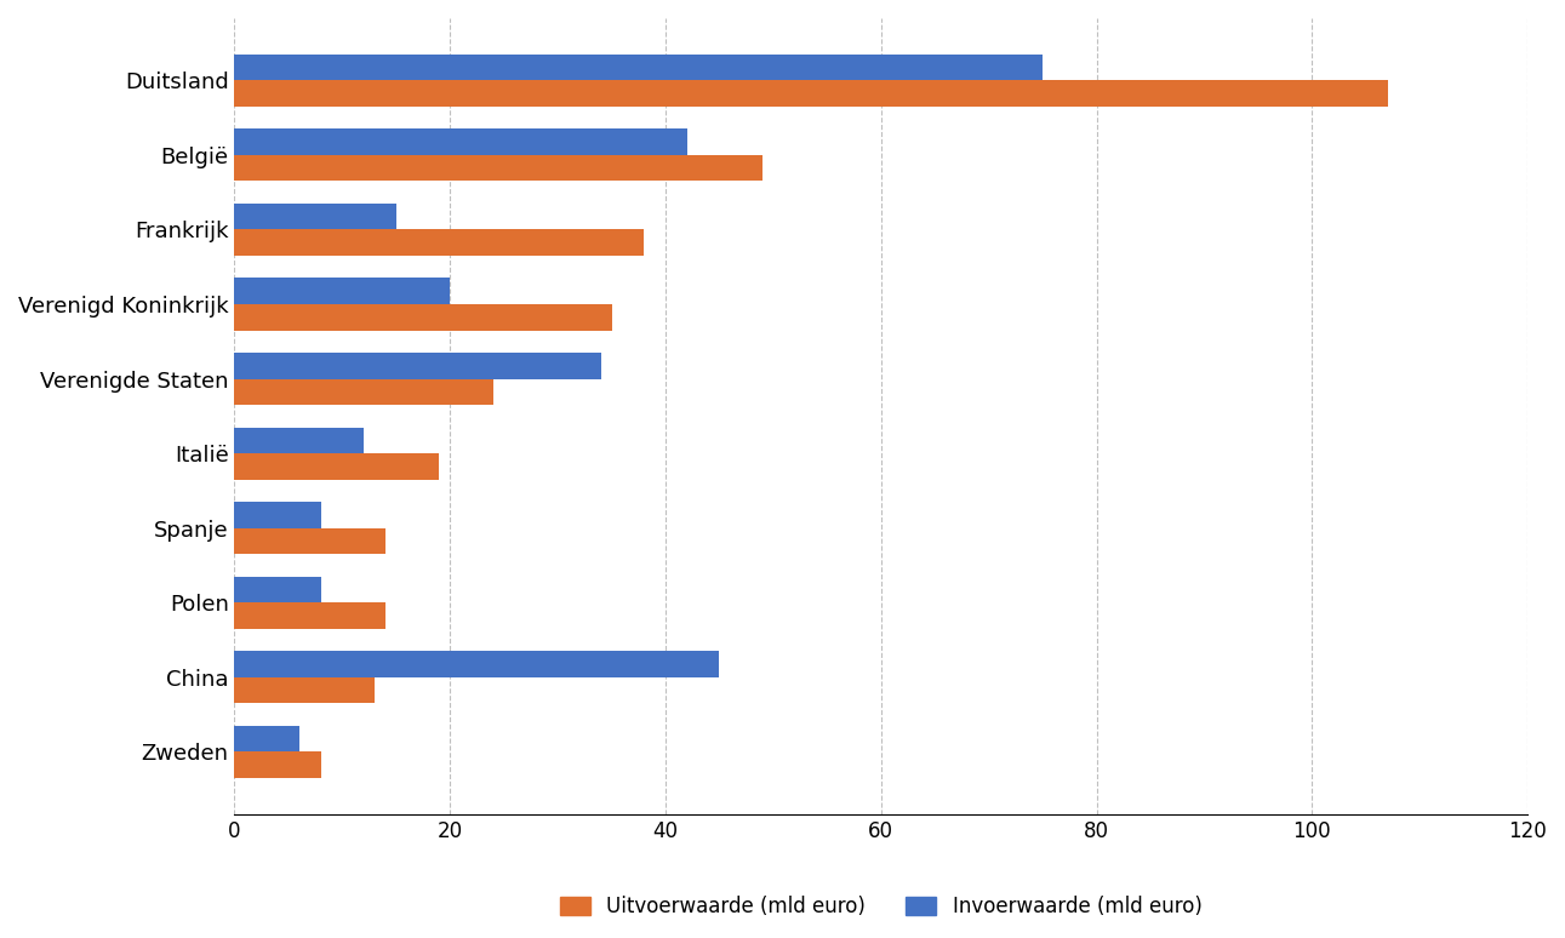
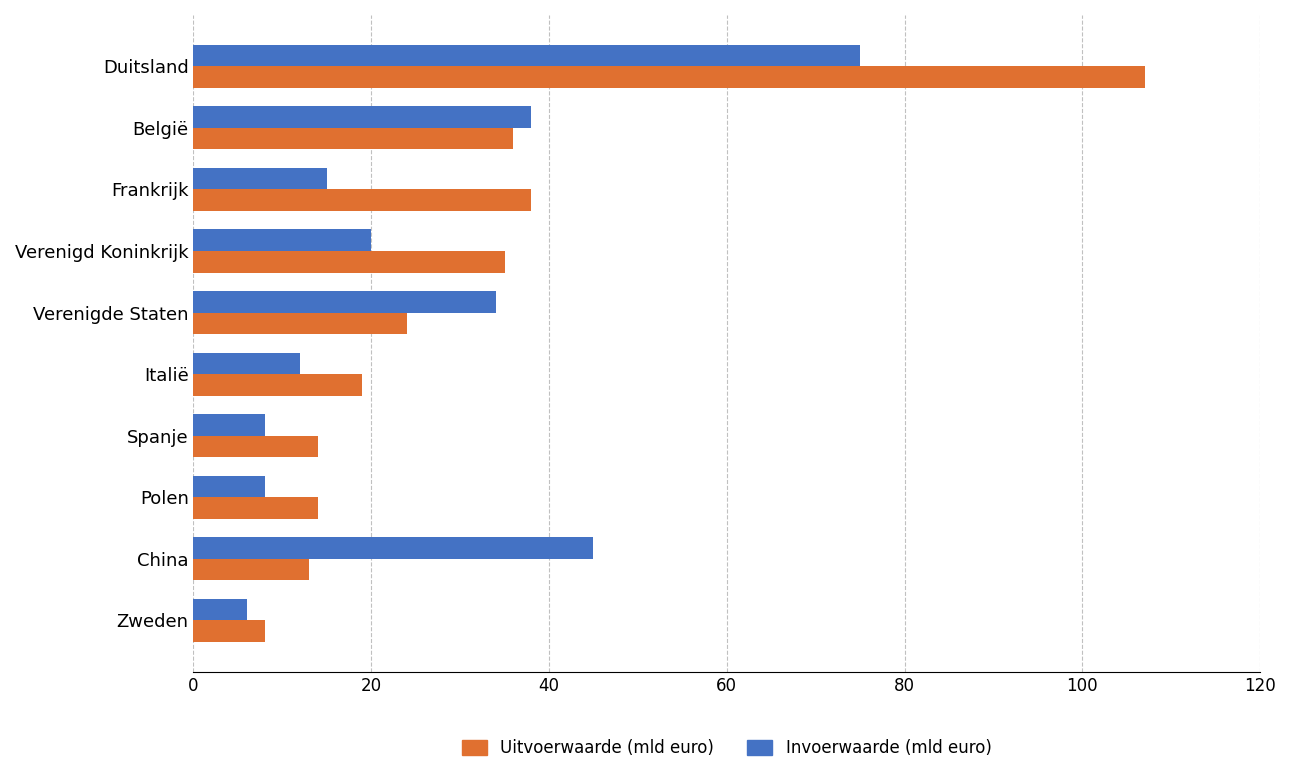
Invoerwaarde (mld euro)/België: 42 -> 38
Uitvoerwaarde (mld euro)/België: 49 -> 36
